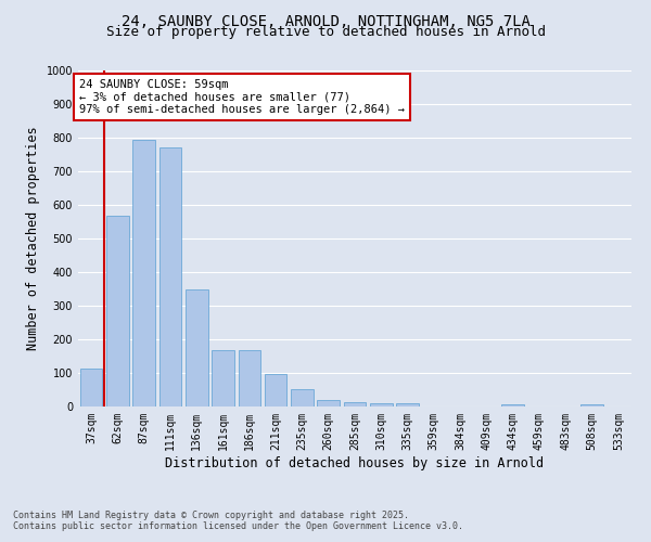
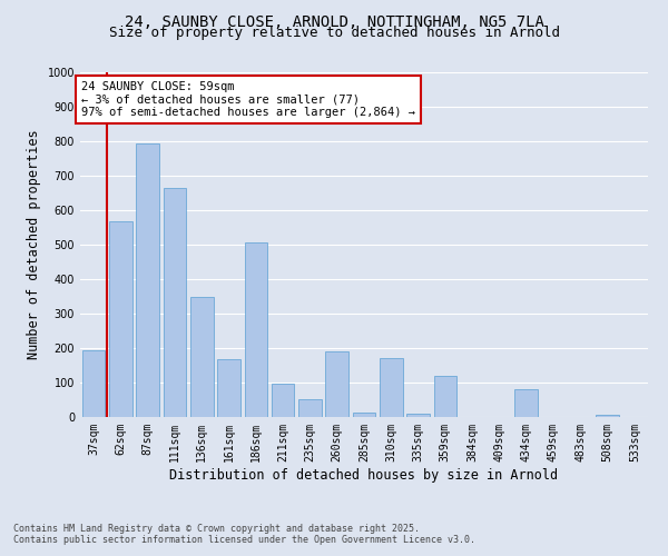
37sqm: 112 -> 195
111sqm: 770 -> 665
186sqm: 168 -> 505
260sqm: 18 -> 190
310sqm: 10 -> 170
359sqm: 1 -> 120
434sqm: 7 -> 80
